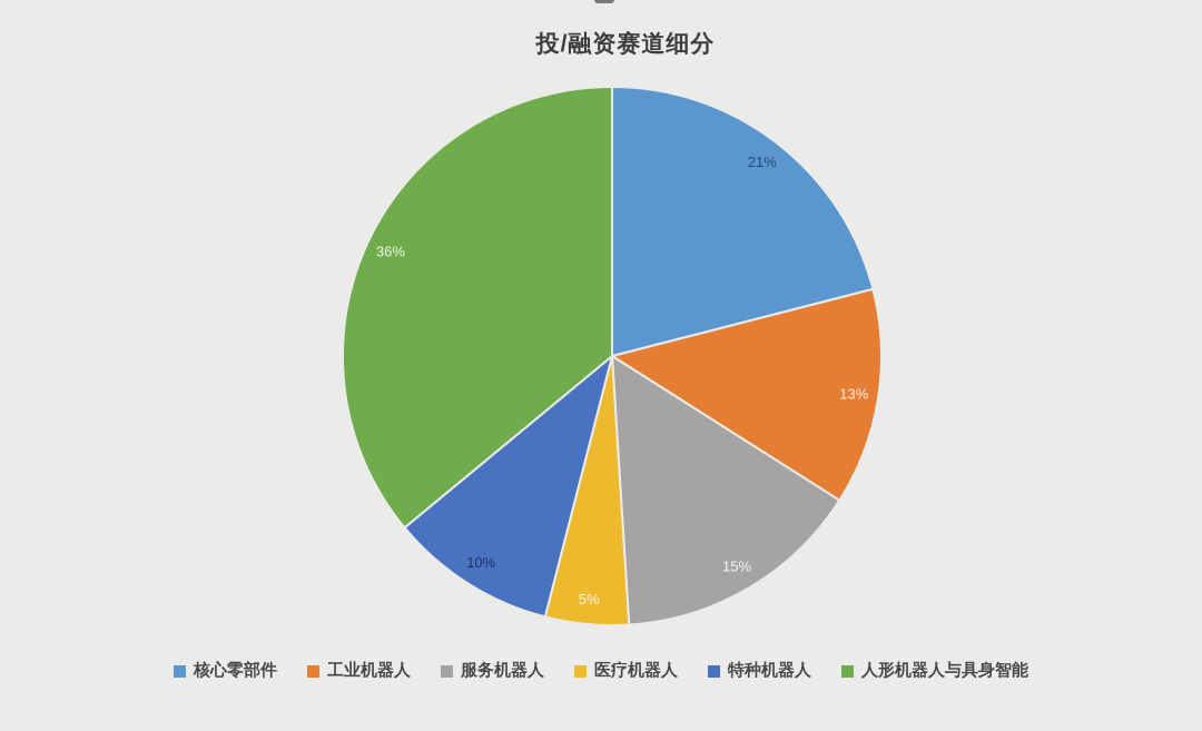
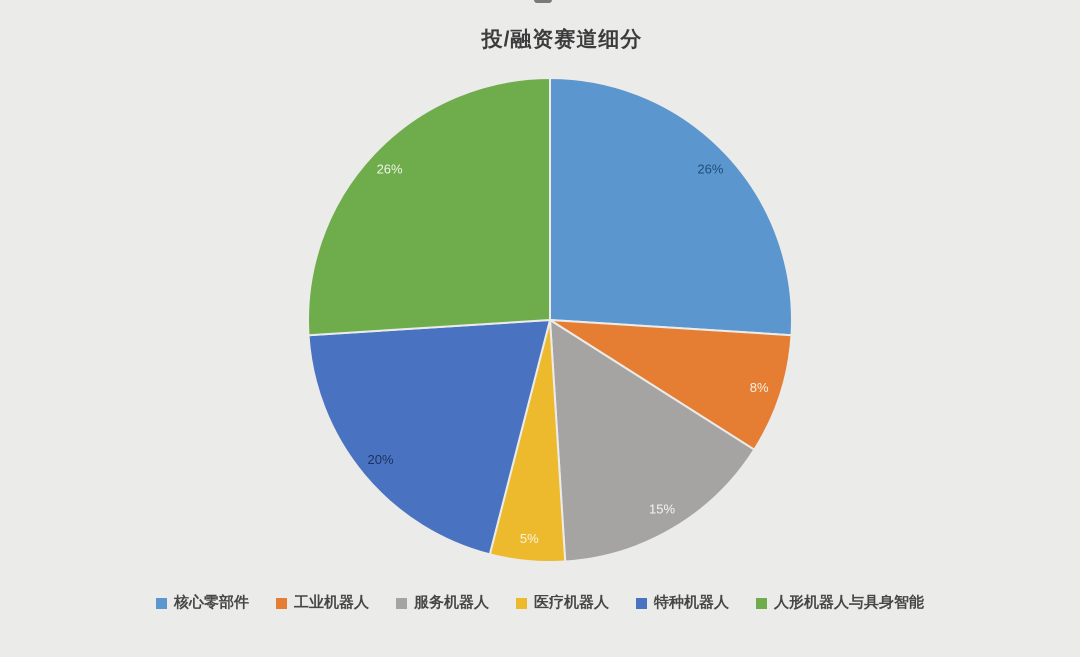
核心零部件: 21% -> 26%
工业机器人: 13% -> 8%
特种机器人: 10% -> 20%
人形机器人与具身智能: 36% -> 26%
